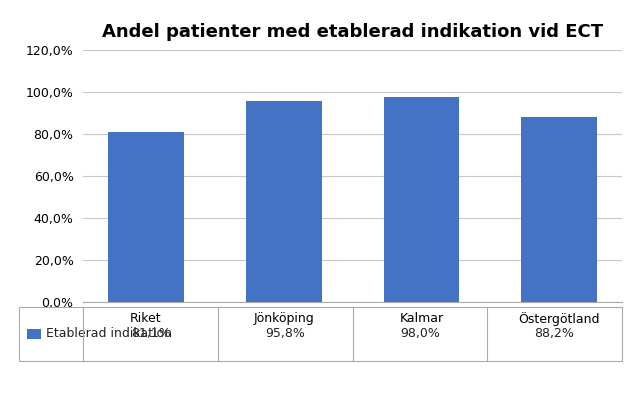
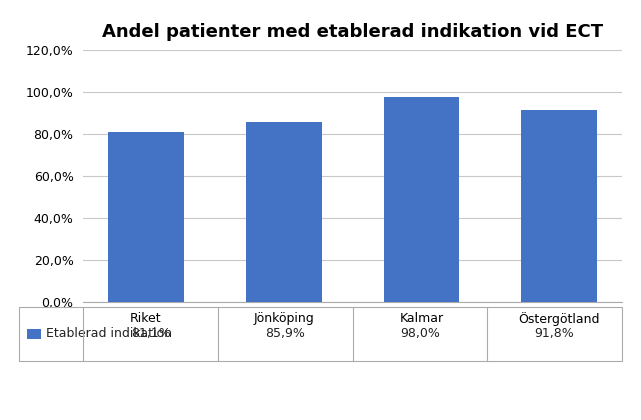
Jönköping: 95,8% -> 85,9%
Östergötland: 88,2% -> 91,8%
